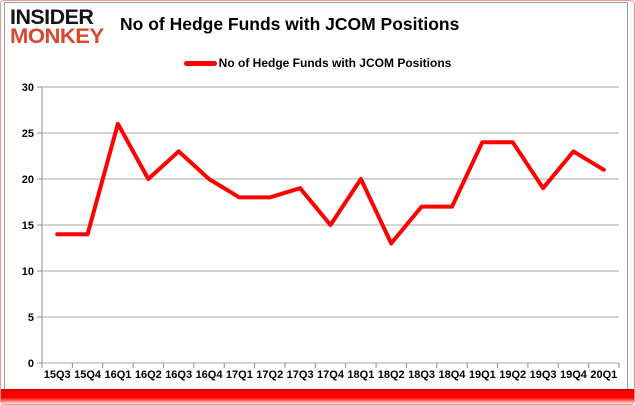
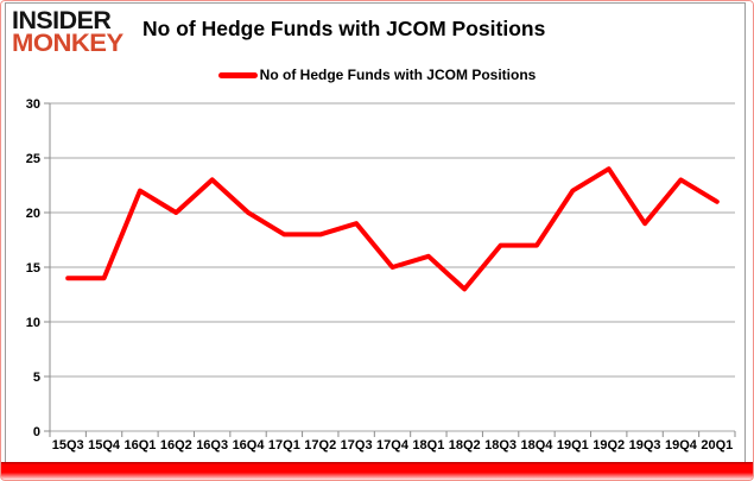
16Q1: 26 -> 22
18Q1: 20 -> 16
19Q1: 24 -> 22
